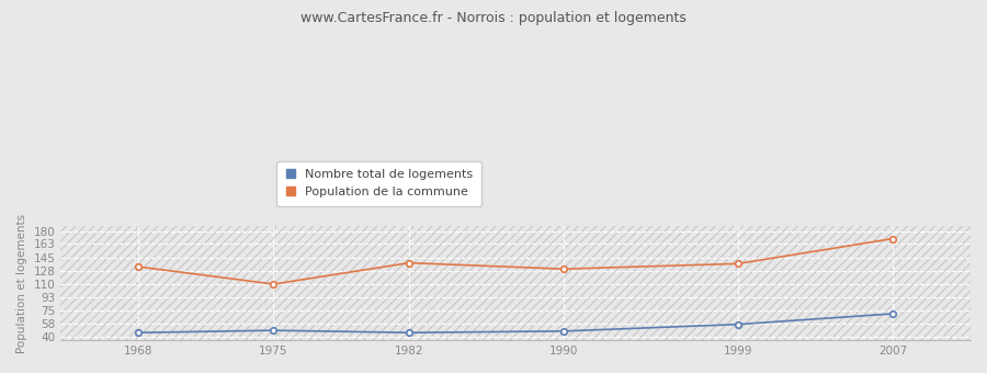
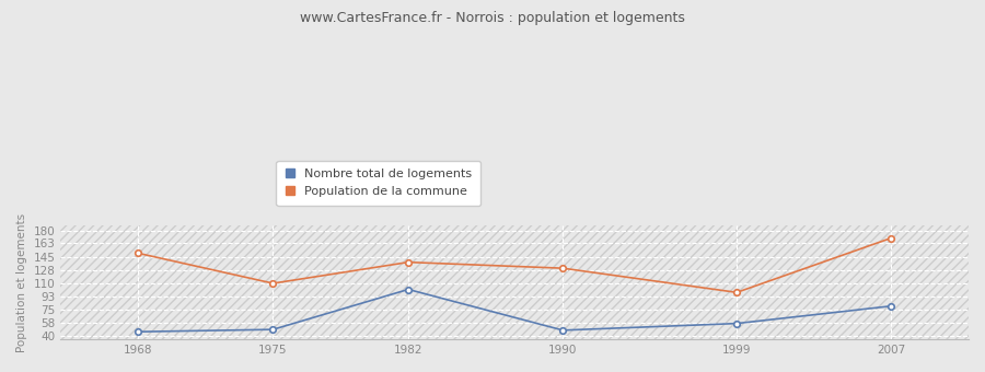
Population de la commune/1968: 133 -> 150
Nombre total de logements/1982: 46 -> 102
Population de la commune/1999: 137 -> 98
Nombre total de logements/2007: 71 -> 80
